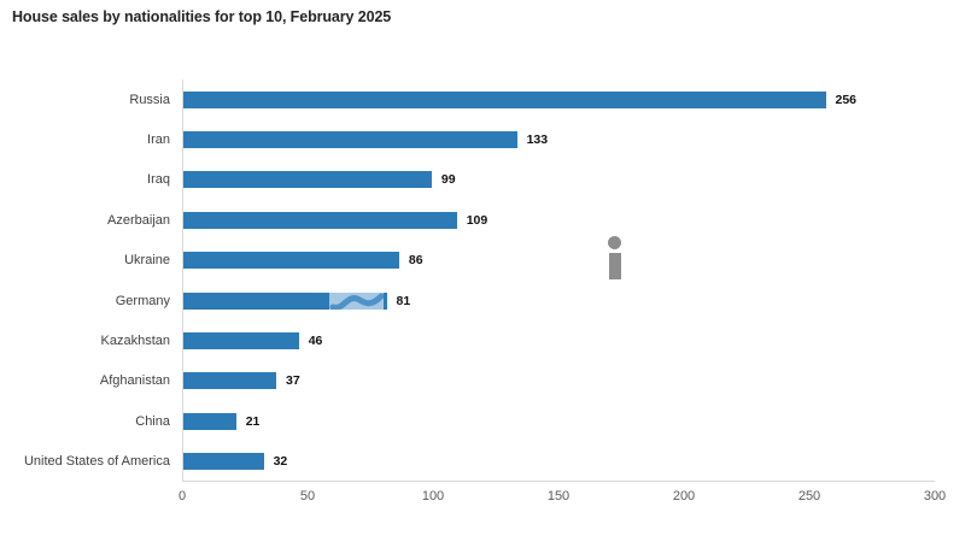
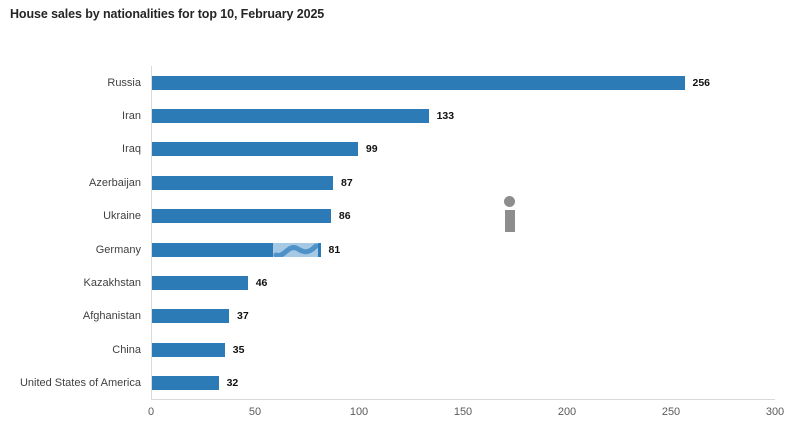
Azerbaijan: 109 -> 87
China: 21 -> 35
